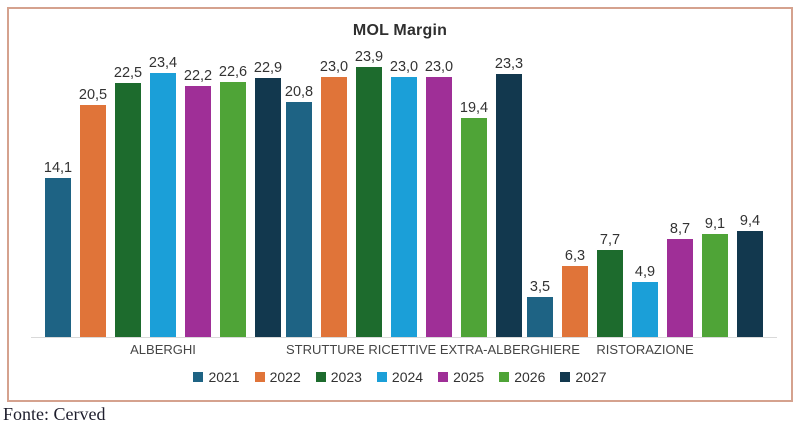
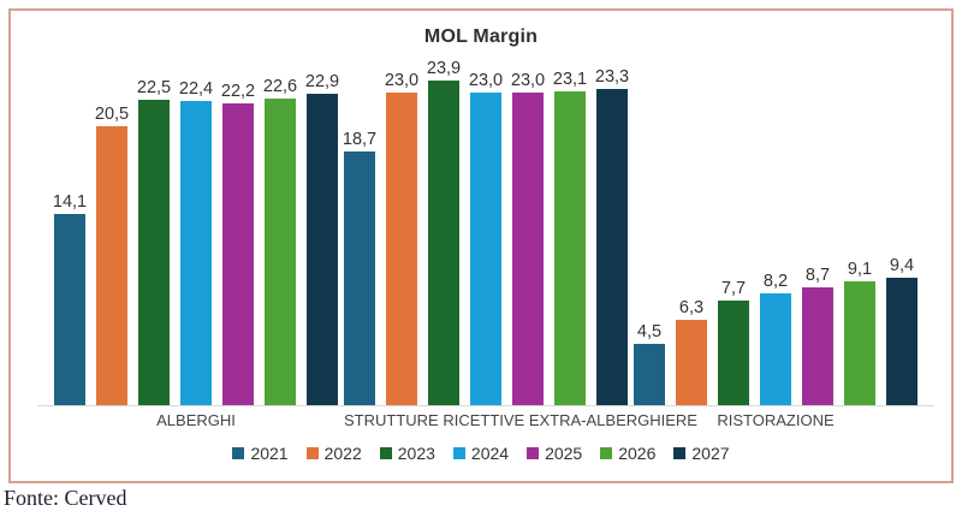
2024/ALBERGHI: 23,4 -> 22,4
2021/STRUTTURE RICETTIVE EXTRA-ALBERGHIERE: 20,8 -> 18,7
2026/STRUTTURE RICETTIVE EXTRA-ALBERGHIERE: 19,4 -> 23,1
2021/RISTORAZIONE: 3,5 -> 4,5
2024/RISTORAZIONE: 4,9 -> 8,2
